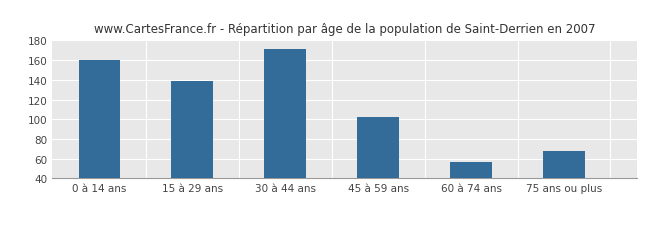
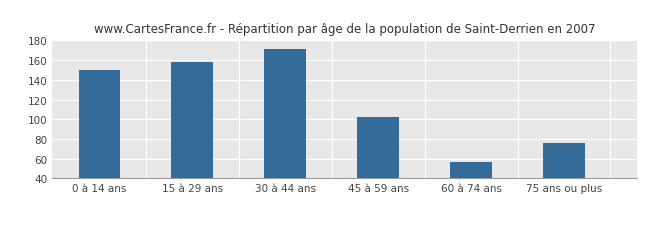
0 à 14 ans: 160 -> 150
15 à 29 ans: 139 -> 158
75 ans ou plus: 68 -> 76
